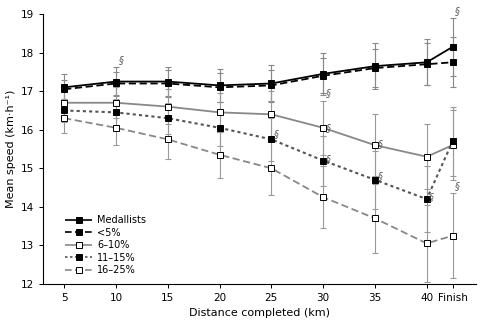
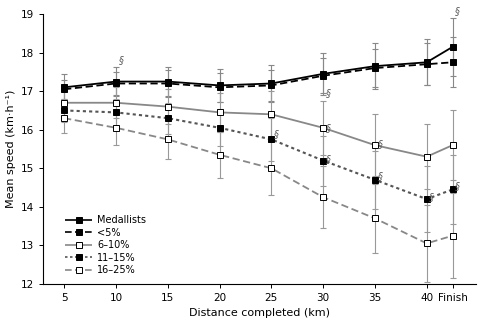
11–15%/Finish: 15.70 -> 14.45
